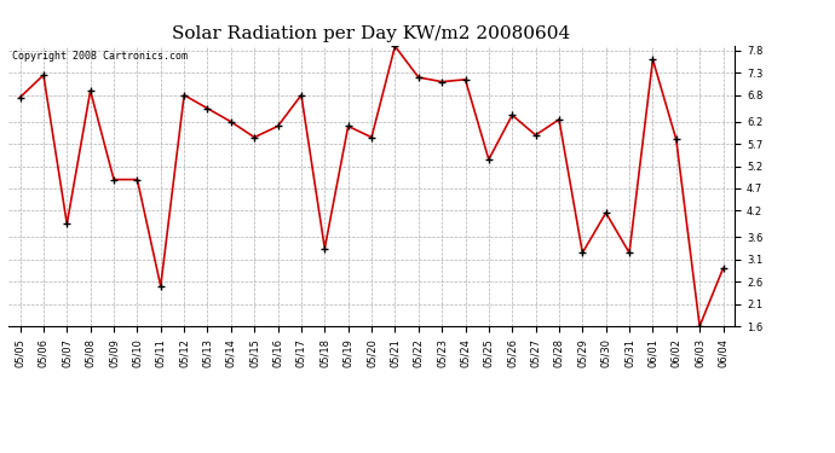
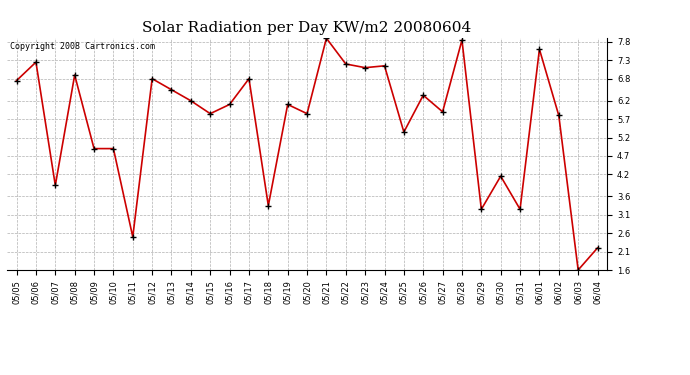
05/28: 6.25 -> 7.85
06/04: 2.90 -> 2.20
